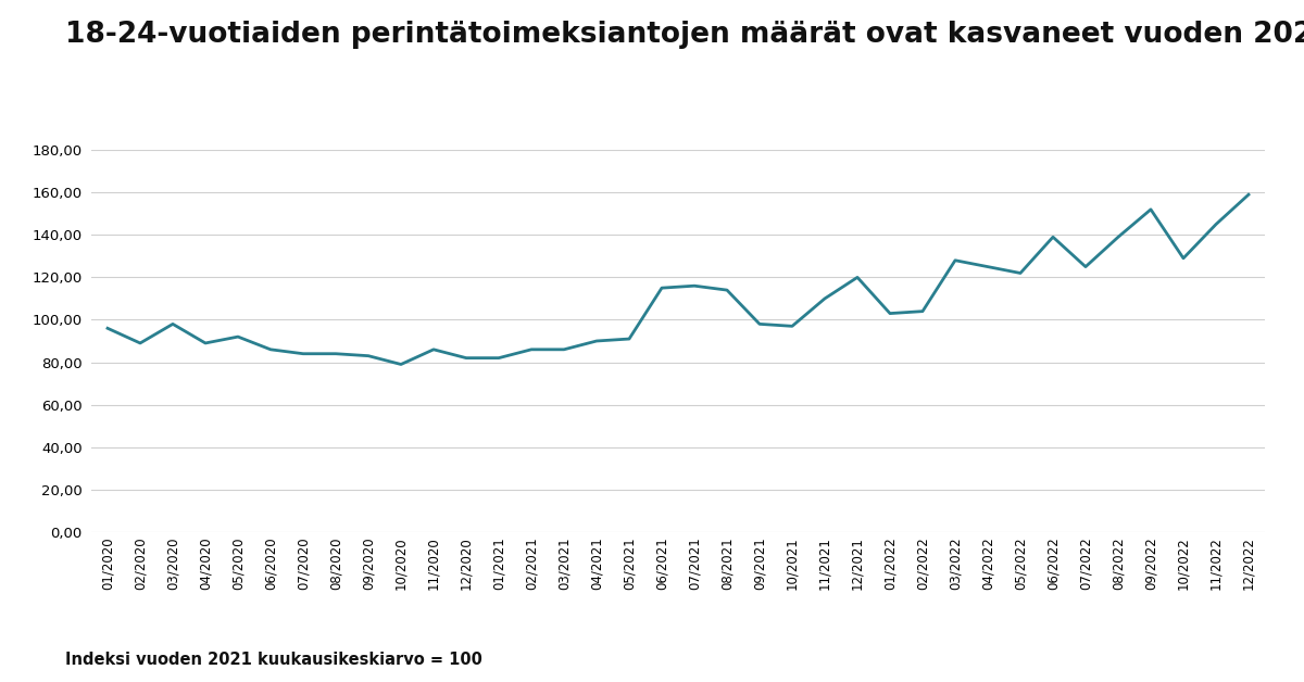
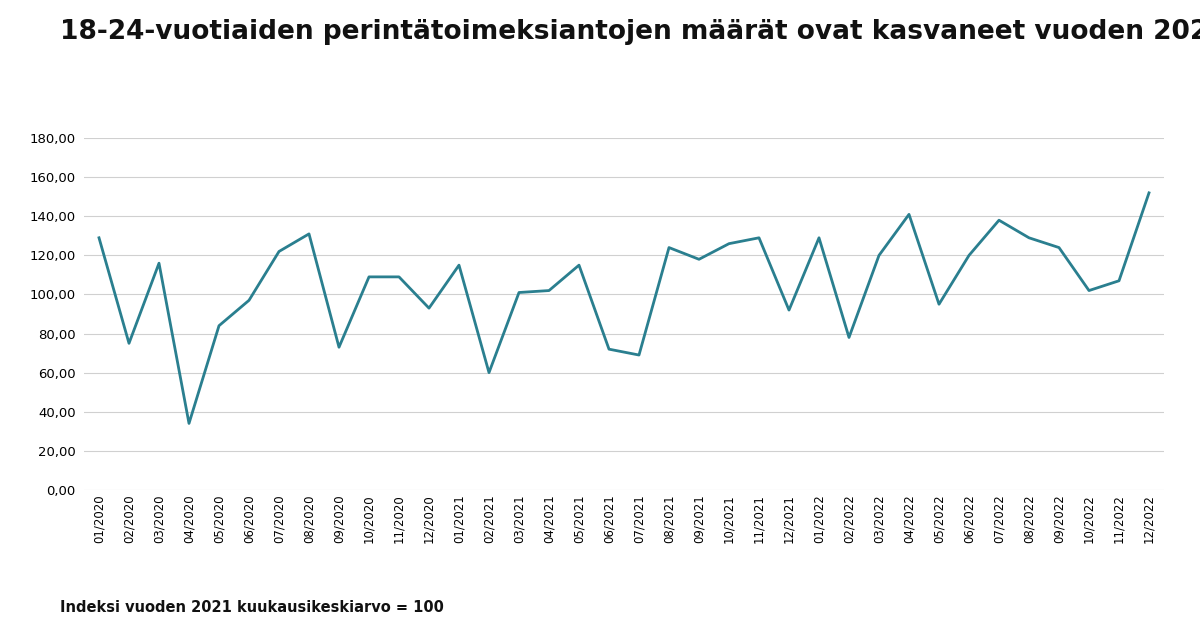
01/2020: 96 -> 129
02/2020: 89 -> 75
03/2020: 98 -> 116
04/2020: 89 -> 34
05/2020: 92 -> 84
06/2020: 86 -> 97
07/2020: 84 -> 122
08/2020: 84 -> 131
09/2020: 83 -> 73
10/2020: 79 -> 109
11/2020: 86 -> 109
12/2020: 82 -> 93
01/2021: 82 -> 115
02/2021: 86 -> 60
03/2021: 86 -> 101
04/2021: 90 -> 102
05/2021: 91 -> 115
06/2021: 115 -> 72
07/2021: 116 -> 69
08/2021: 114 -> 124
09/2021: 98 -> 118
10/2021: 97 -> 126
11/2021: 110 -> 129
12/2021: 120 -> 92
01/2022: 103 -> 129
02/2022: 104 -> 78
03/2022: 128 -> 120
04/2022: 125 -> 141
05/2022: 122 -> 95
06/2022: 139 -> 120
07/2022: 125 -> 138
08/2022: 139 -> 129
09/2022: 152 -> 124
10/2022: 129 -> 102
11/2022: 145 -> 107
12/2022: 159 -> 152
